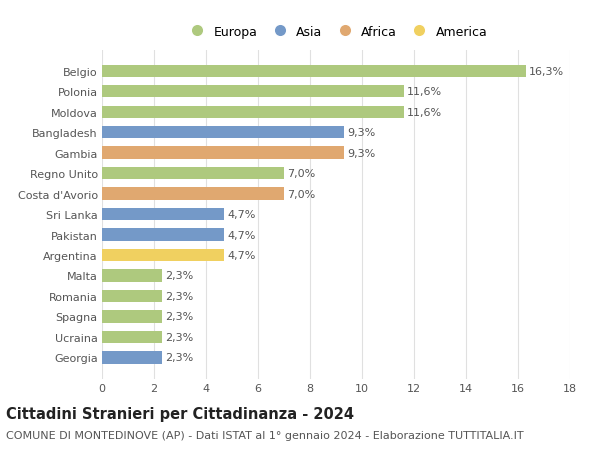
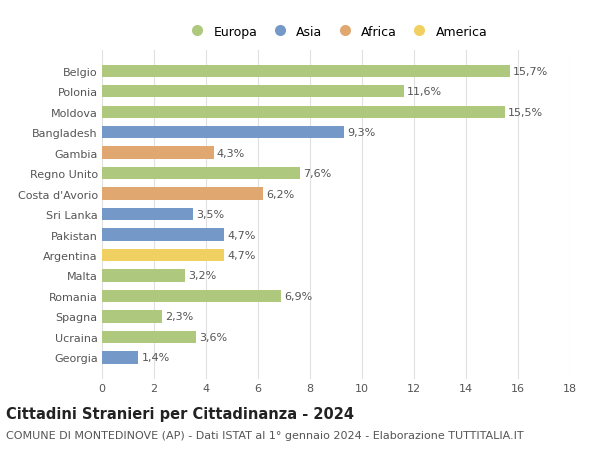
Belgio: 16,3% -> 15,7%
Moldova: 11,6% -> 15,5%
Gambia: 9,3% -> 4,3%
Regno Unito: 7,0% -> 7,6%
Costa d'Avorio: 7,0% -> 6,2%
Sri Lanka: 4,7% -> 3,5%
Malta: 2,3% -> 3,2%
Romania: 2,3% -> 6,9%
Ucraina: 2,3% -> 3,6%
Georgia: 2,3% -> 1,4%
